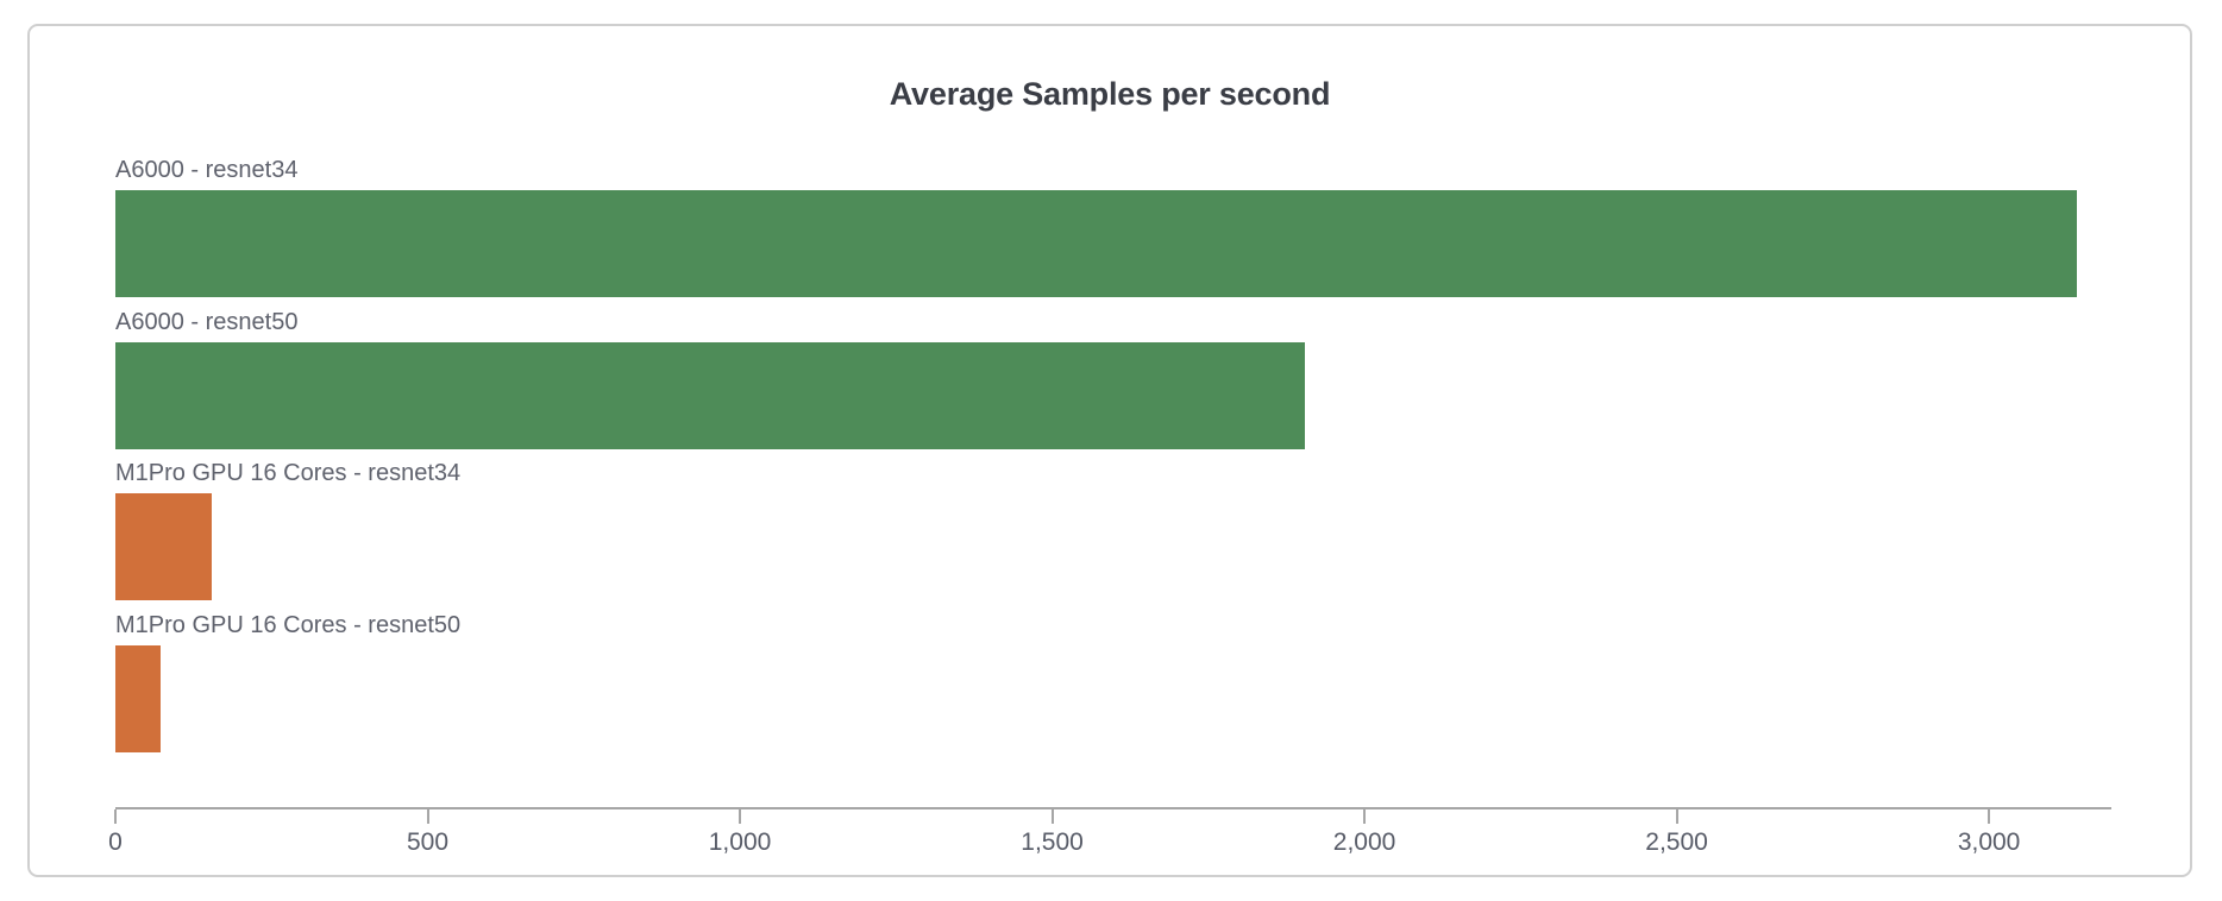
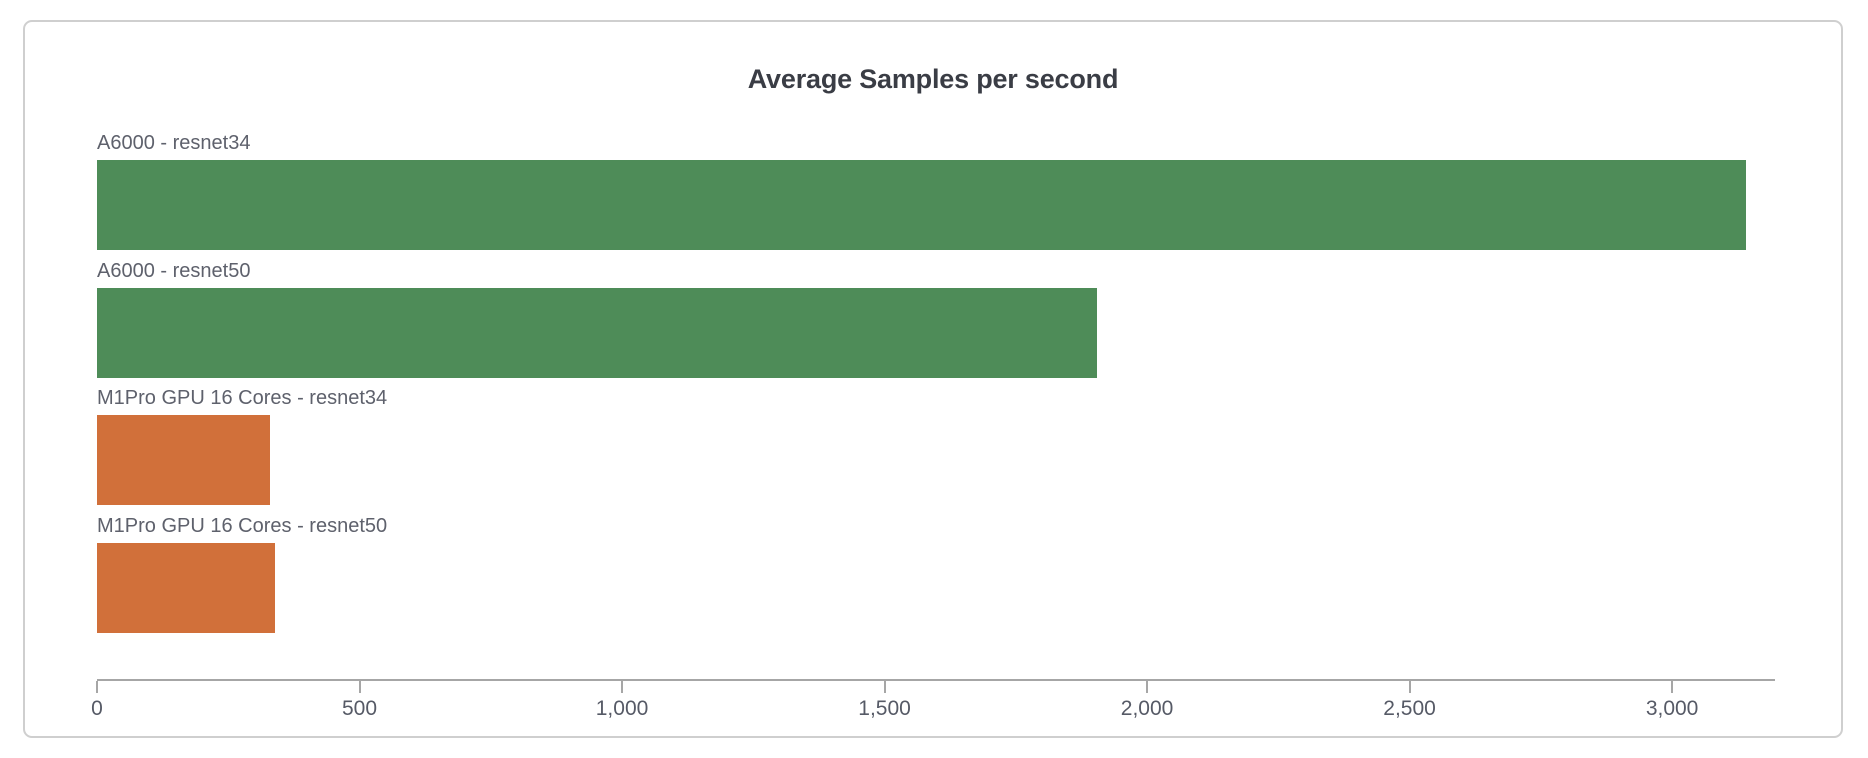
M1Pro GPU 16 Cores - resnet34: 160 -> 330
M1Pro GPU 16 Cores - resnet50: 70 -> 340
